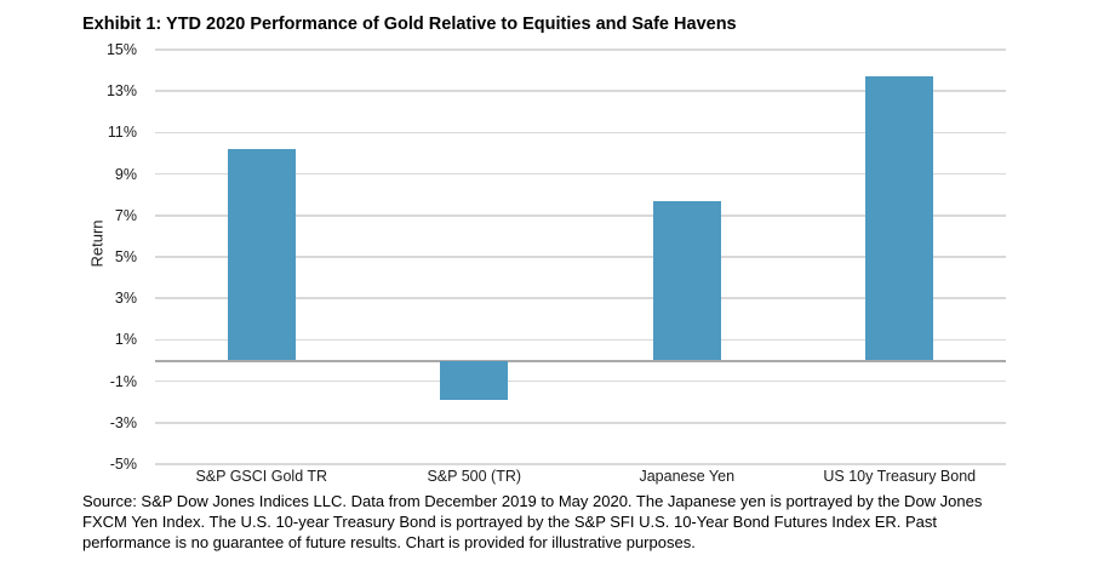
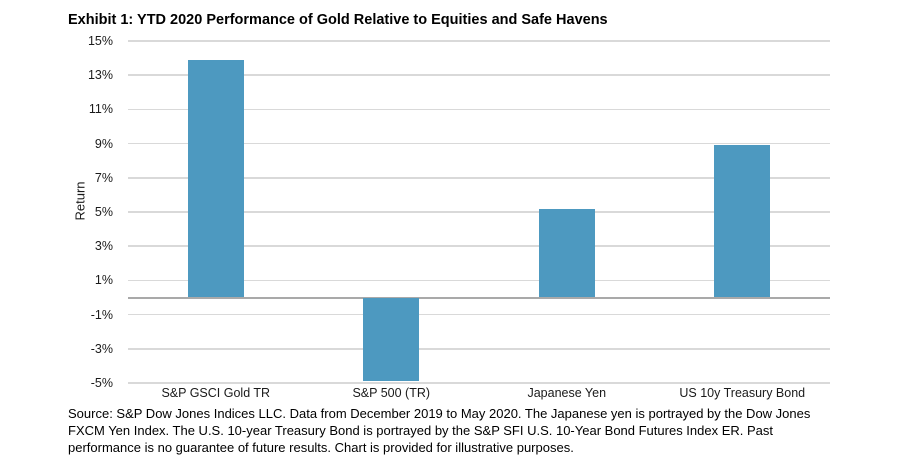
S&P GSCI Gold TR: 10.2% -> 13.9%
S&P 500 (TR): -1.9% -> -4.9%
Japanese Yen: 7.7% -> 5.2%
US 10y Treasury Bond: 13.7% -> 8.9%
